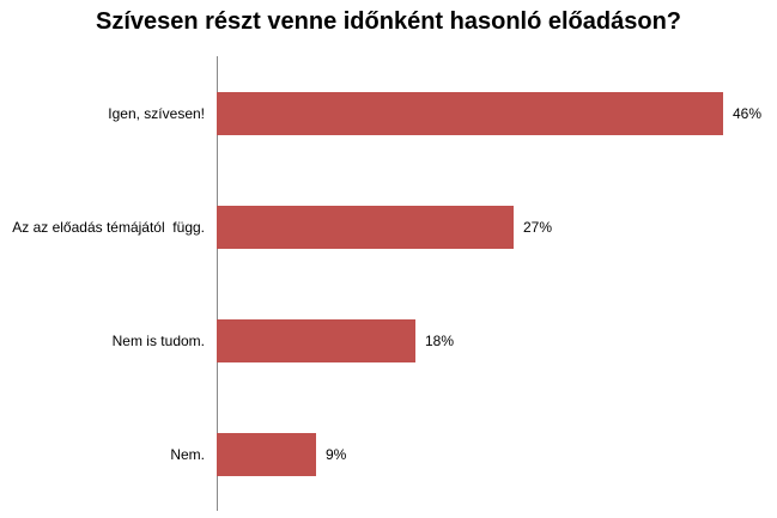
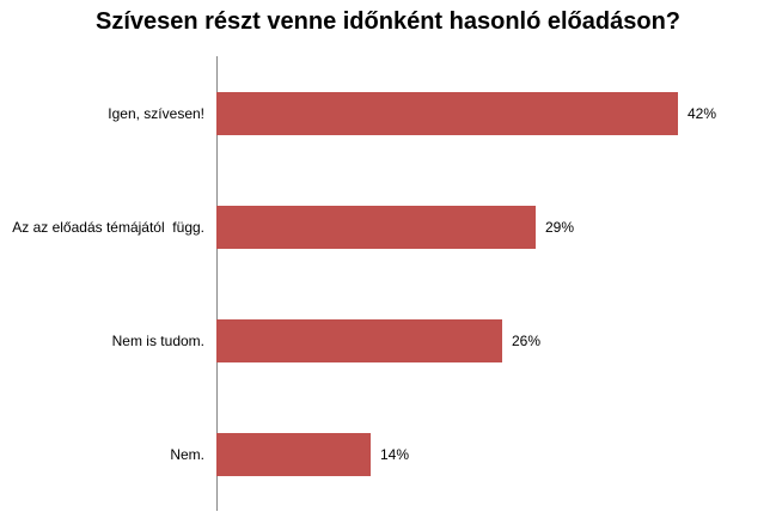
Igen, szívesen!: 46% -> 42%
Az az előadás témájától függ.: 27% -> 29%
Nem is tudom.: 18% -> 26%
Nem.: 9% -> 14%
